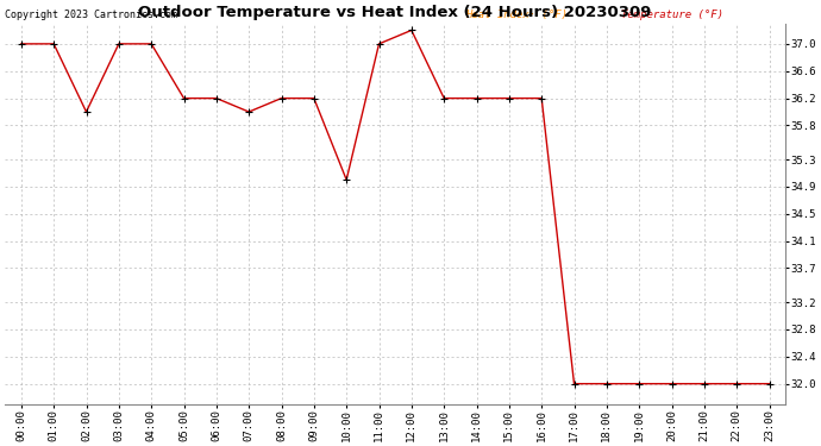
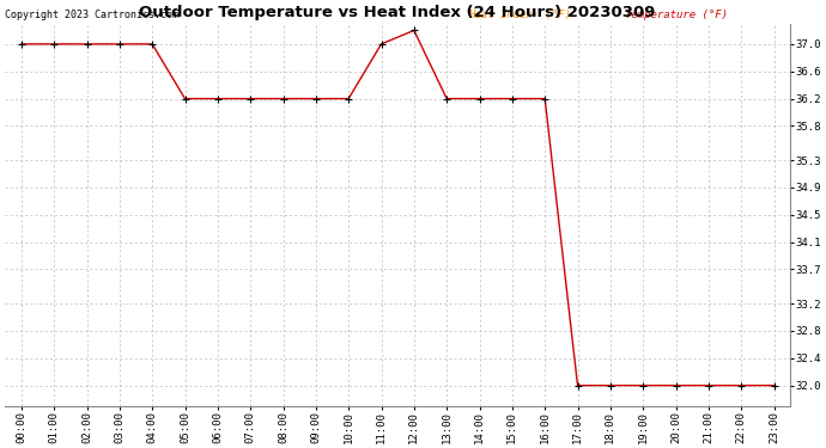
02:00: 36.0 -> 37.0
07:00: 36.0 -> 36.2
10:00: 35.0 -> 36.2
